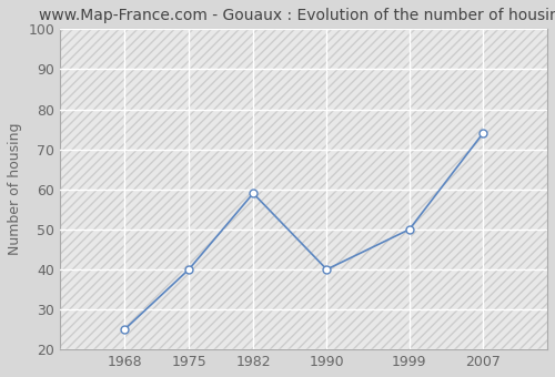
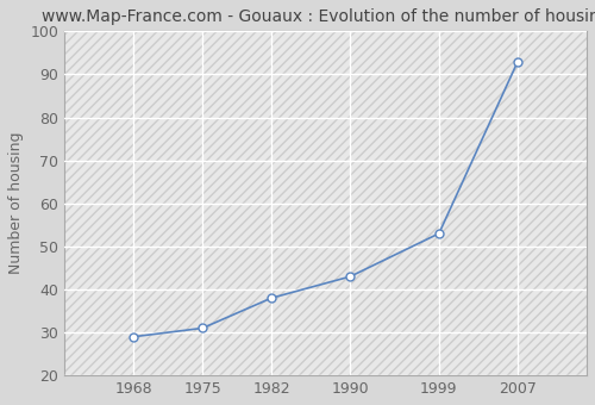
1968: 25 -> 29
1975: 40 -> 31
1982: 59 -> 38
1990: 40 -> 43
1999: 50 -> 53
2007: 74 -> 93
